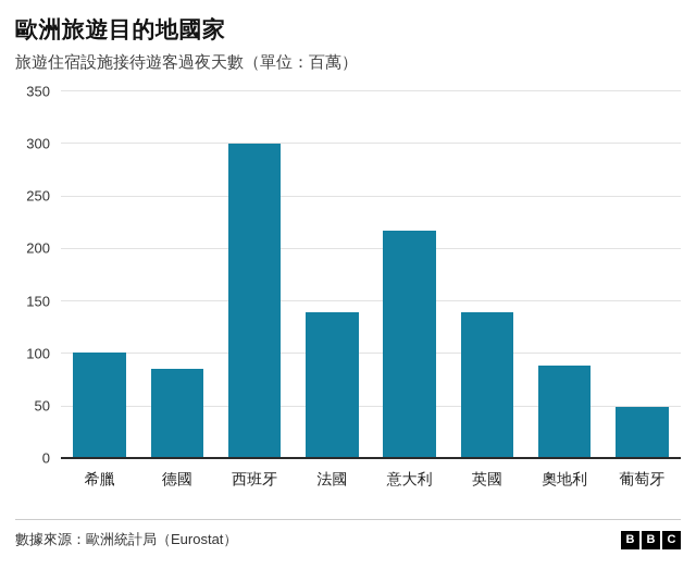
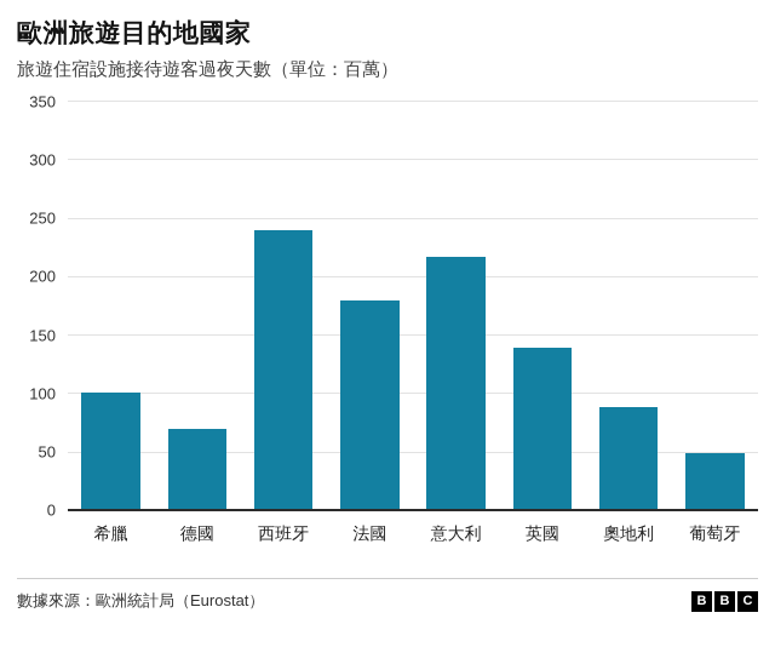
德國: 90 -> 70
西班牙: 300 -> 240
法國: 140 -> 180
